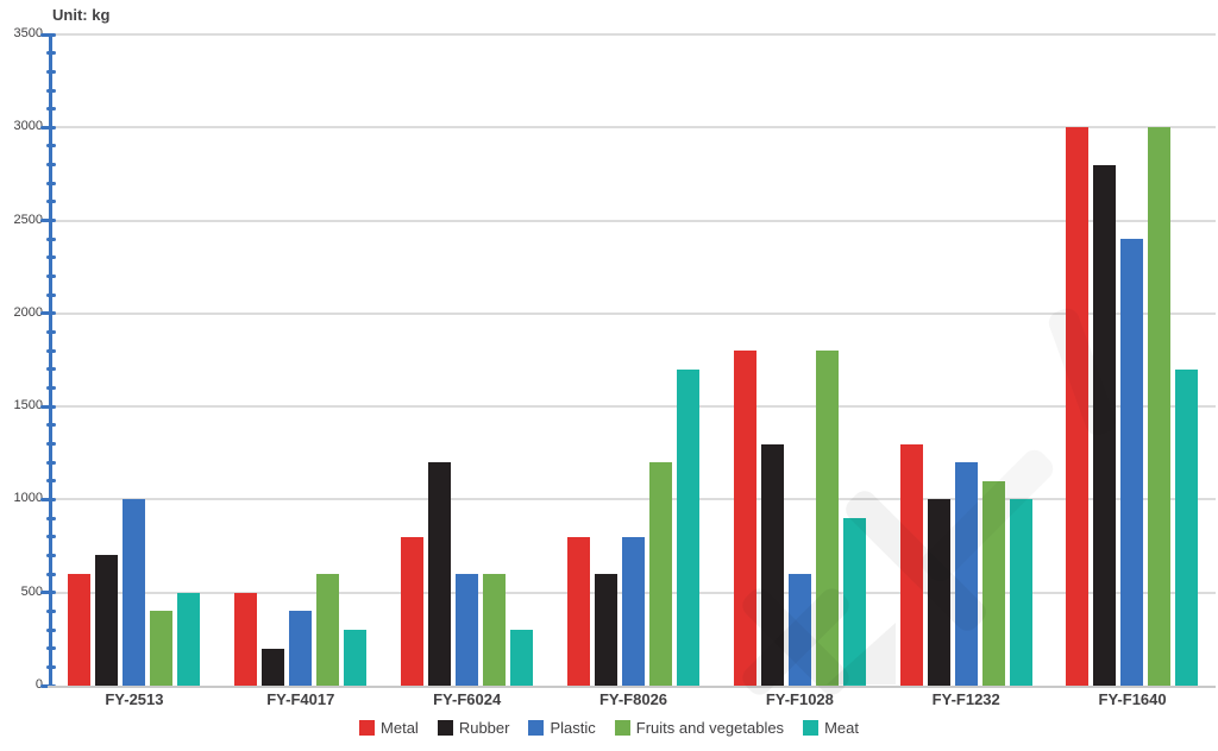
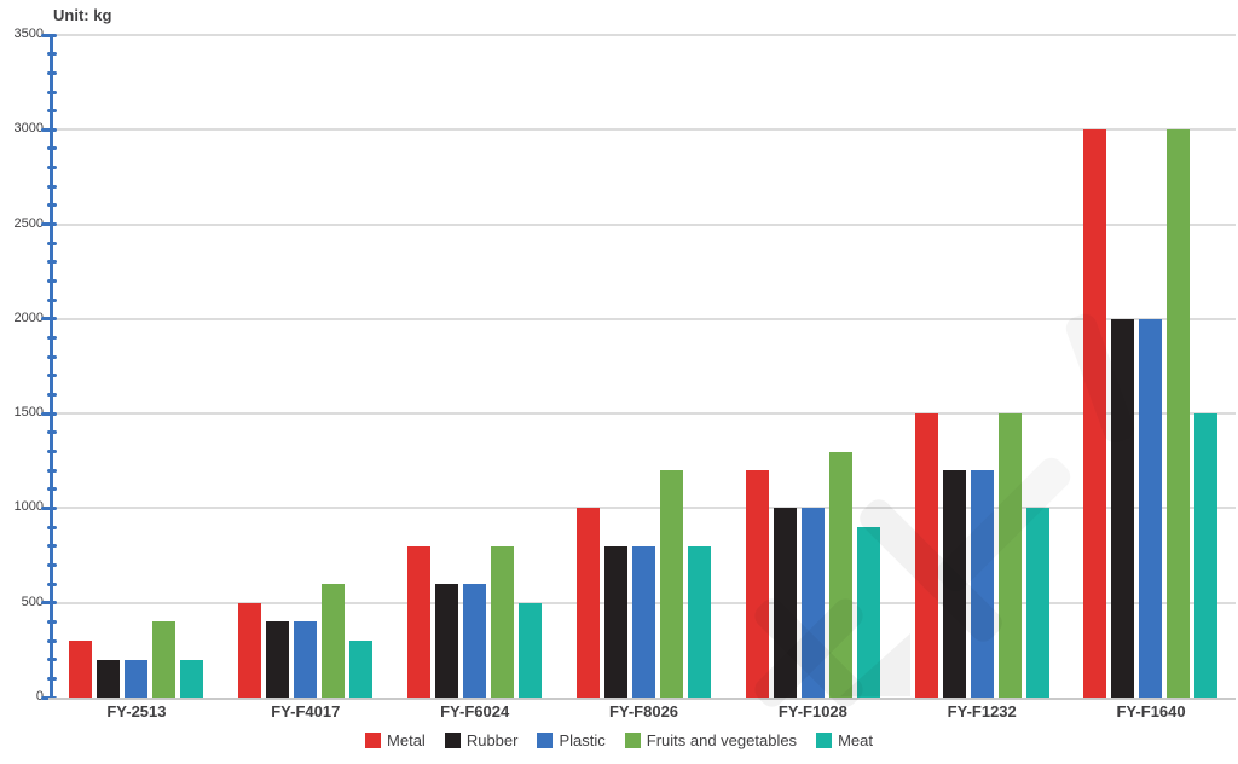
Metal/FY-2513: 600 -> 300
Rubber/FY-2513: 700 -> 200
Plastic/FY-2513: 1000 -> 200
Meat/FY-2513: 500 -> 200
Rubber/FY-F4017: 200 -> 400
Rubber/FY-F6024: 1200 -> 600
Fruits and vegetables/FY-F6024: 600 -> 800
Meat/FY-F6024: 300 -> 500
Metal/FY-F8026: 800 -> 1000
Rubber/FY-F8026: 600 -> 800
Meat/FY-F8026: 1700 -> 800
Metal/FY-F1028: 1800 -> 1200
Rubber/FY-F1028: 1300 -> 1000
Plastic/FY-F1028: 600 -> 1000
Fruits and vegetables/FY-F1028: 1800 -> 1300
Metal/FY-F1232: 1300 -> 1500
Rubber/FY-F1232: 1000 -> 1200
Fruits and vegetables/FY-F1232: 1100 -> 1500
Rubber/FY-F1640: 2800 -> 2000
Plastic/FY-F1640: 2400 -> 2000
Meat/FY-F1640: 1700 -> 1500
